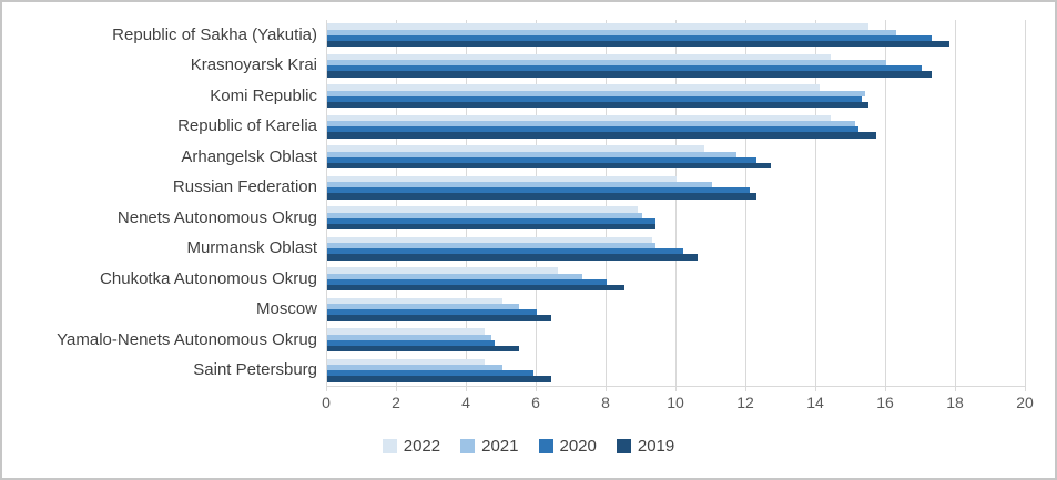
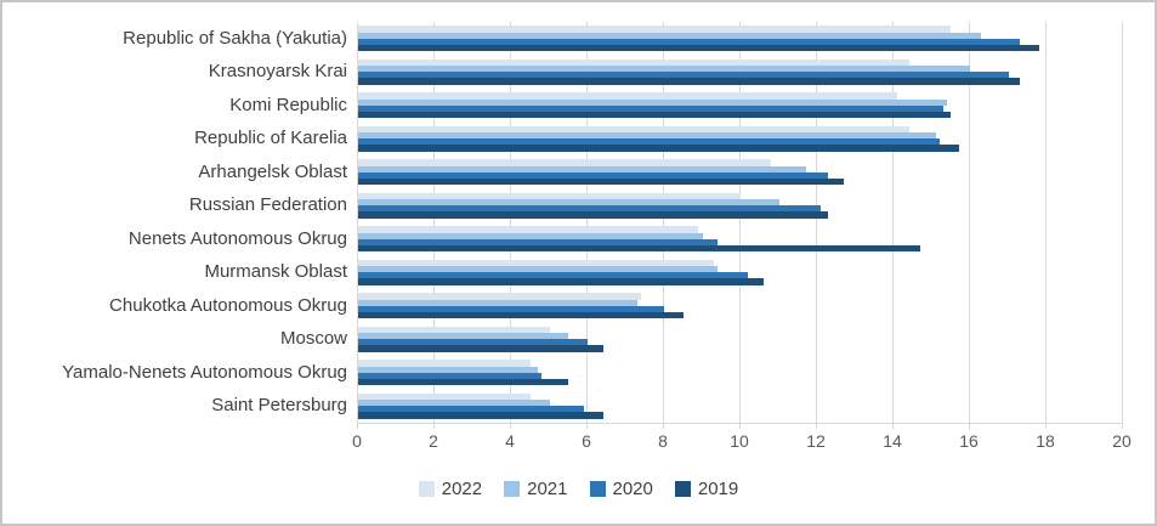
2019/Nenets Autonomous Okrug: 9.4 -> 14.7
2022/Chukotka Autonomous Okrug: 6.6 -> 7.4
